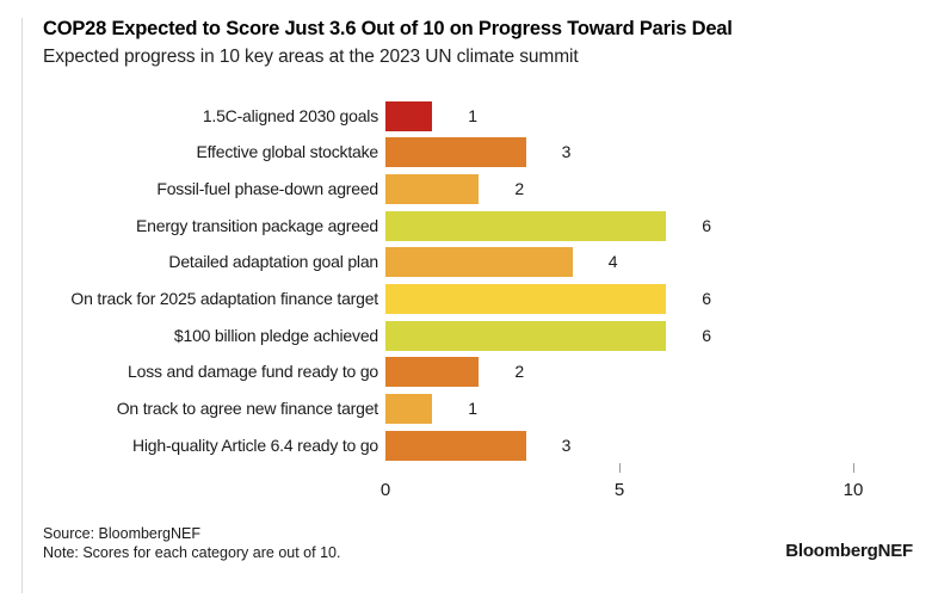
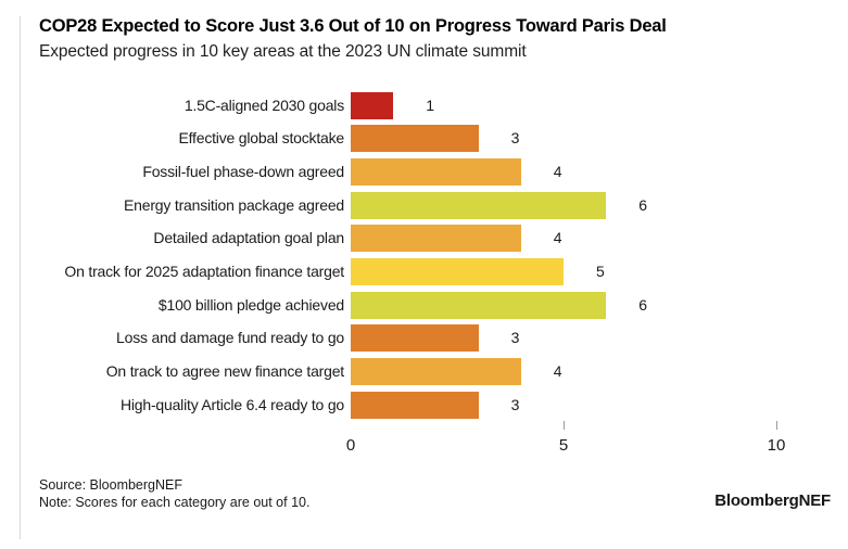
Fossil-fuel phase-down agreed: 2 -> 4
On track for 2025 adaptation finance target: 6 -> 5
Loss and damage fund ready to go: 2 -> 3
On track to agree new finance target: 1 -> 4
